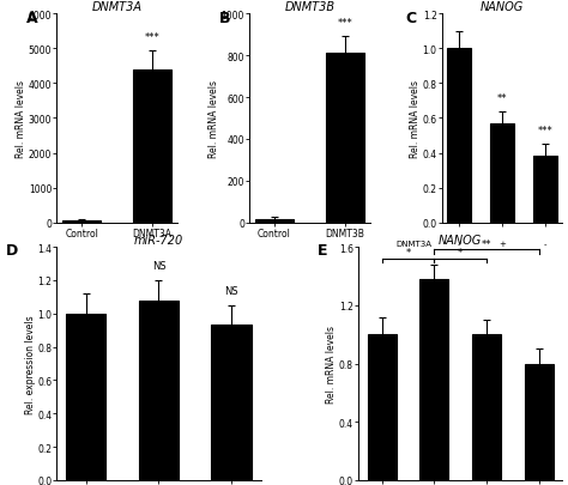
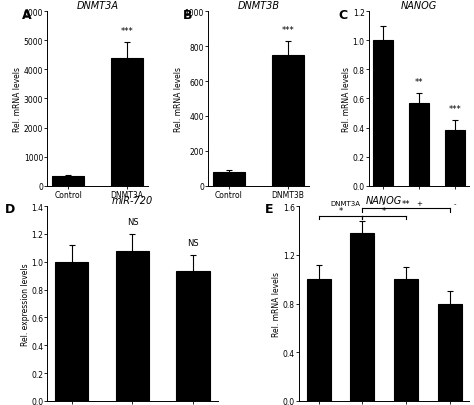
DNMT3A/Control: 50 -> 350
DNMT3B/Control: 20 -> 80
DNMT3B/DNMT3B: 810 -> 750
